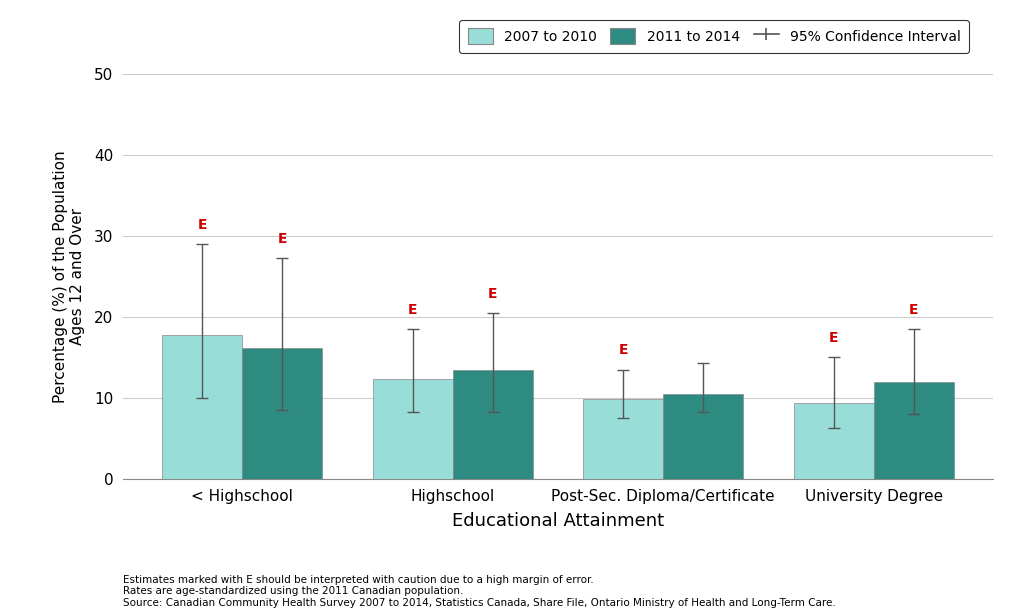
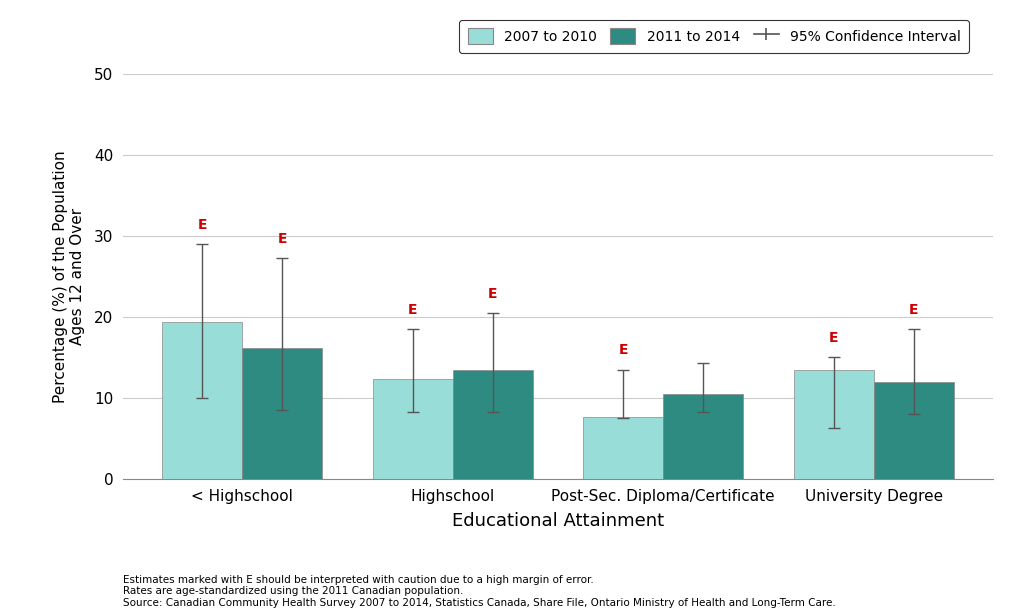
2007 to 2010/< Highschool: 17.7 -> 19.4
2007 to 2010/Post-Sec. Diploma/Certificate: 9.9 -> 7.6
2007 to 2010/University Degree: 9.4 -> 13.4
